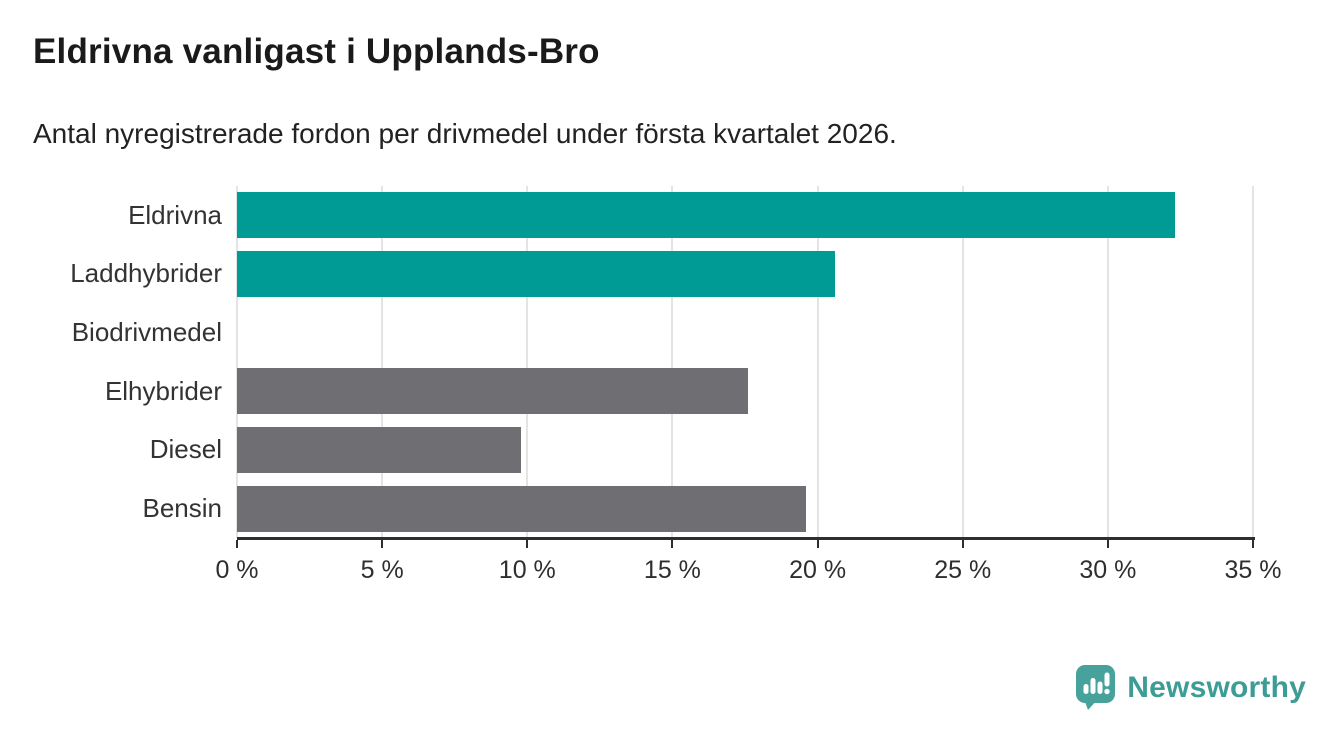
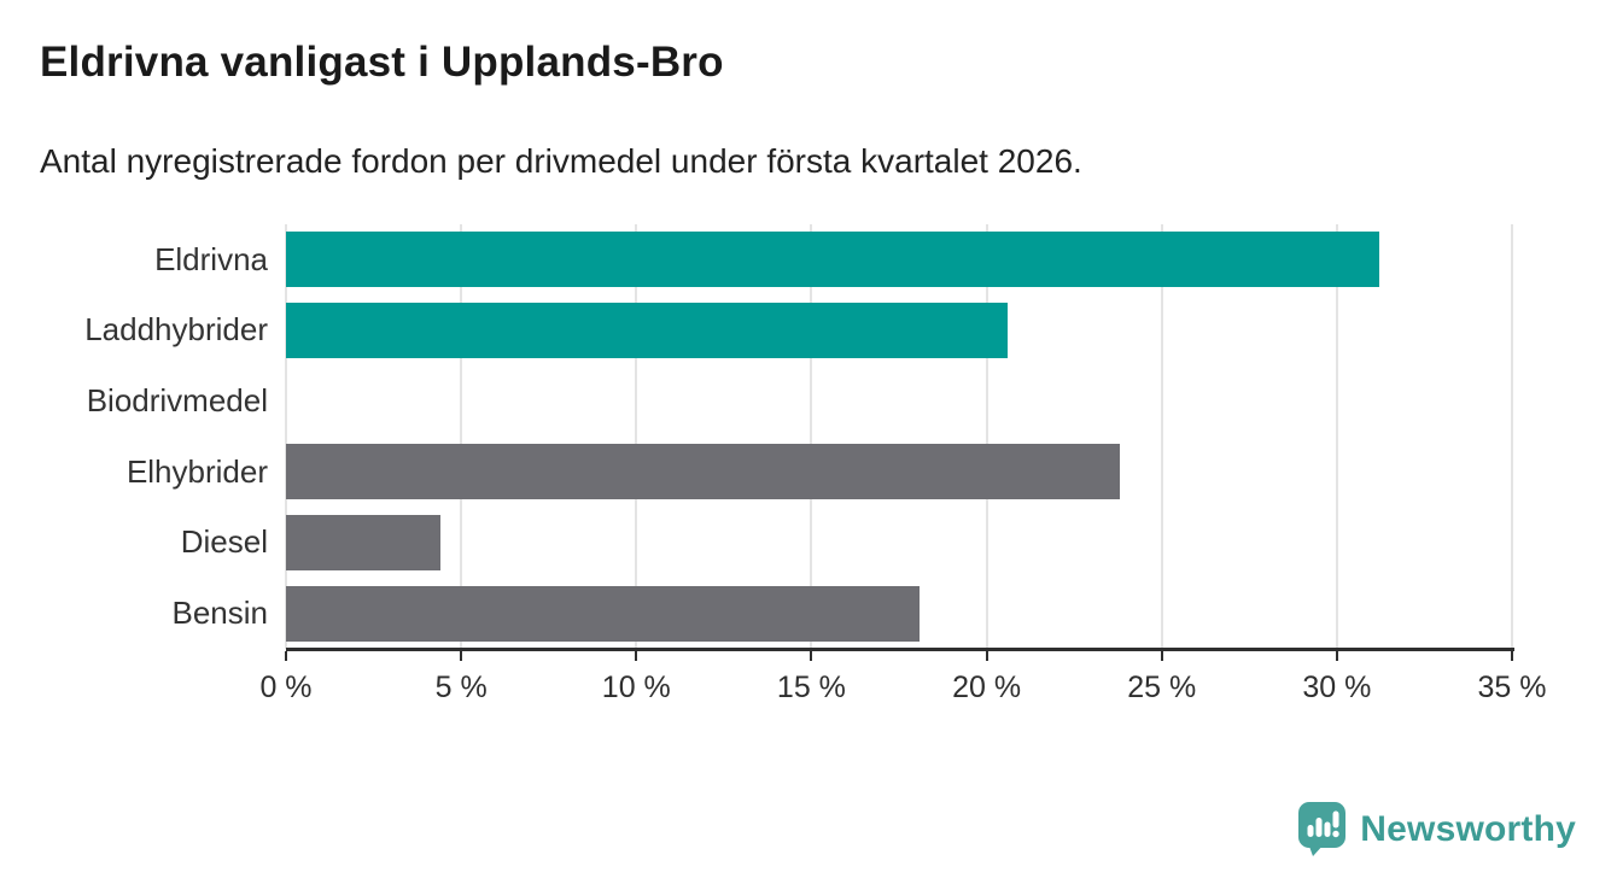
Eldrivna: 32.3% -> 31.2%
Elhybrider: 17.6% -> 23.8%
Diesel: 9.8% -> 4.4%
Bensin: 19.6% -> 18.1%
